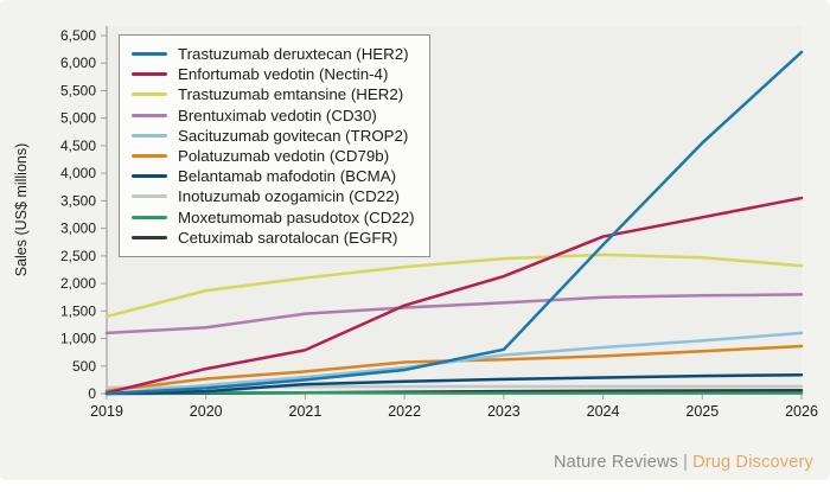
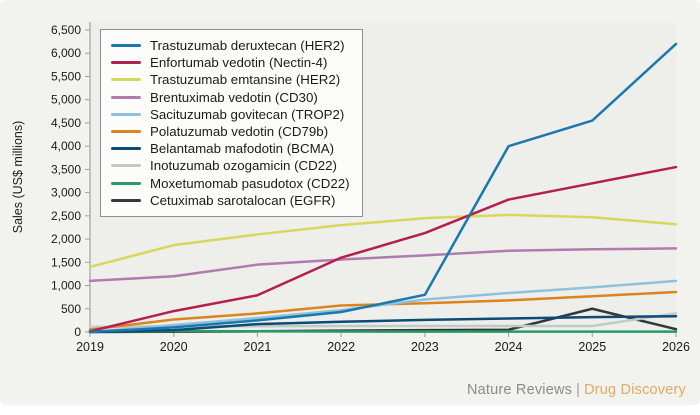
Trastuzumab deruxtecan (HER2)/2024: 2700 -> 4000
Cetuximab sarotalocan (EGFR)/2025: 100 -> 500
Inotuzumab ozogamicin (CD22)/2026: 100 -> 400
